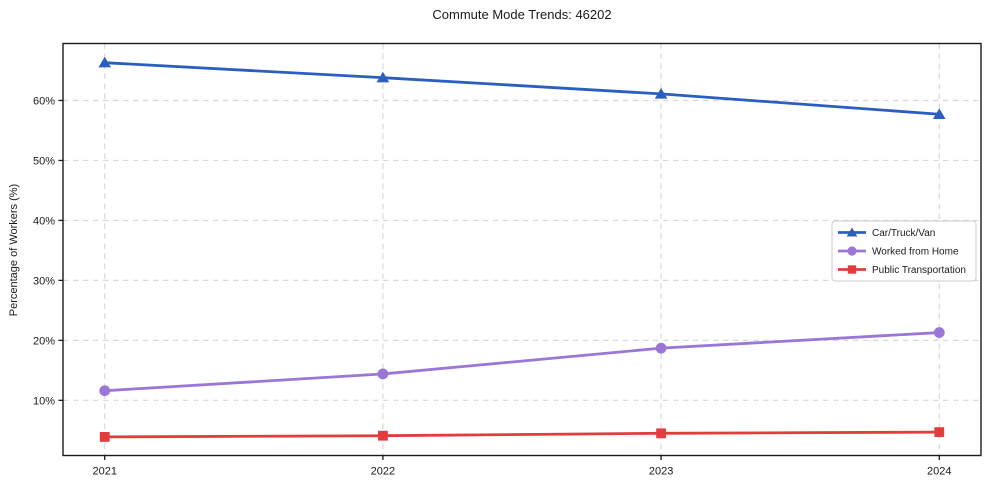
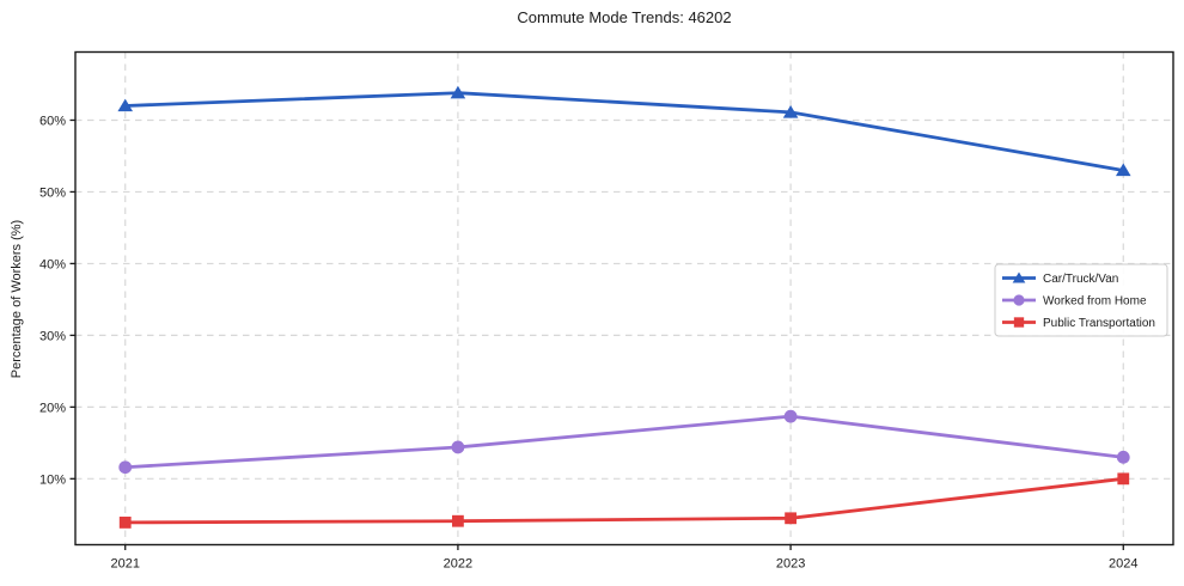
Car/Truck/Van/2021: 66% -> 62%
Car/Truck/Van/2024: 58% -> 53%
Worked from Home/2024: 21% -> 13%
Public Transportation/2024: 5% -> 10%
